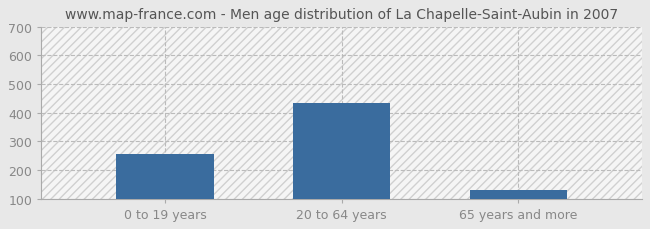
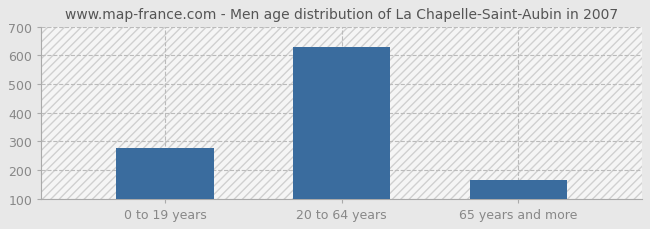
0 to 19 years: 255 -> 275
20 to 64 years: 435 -> 630
65 years and more: 130 -> 165
